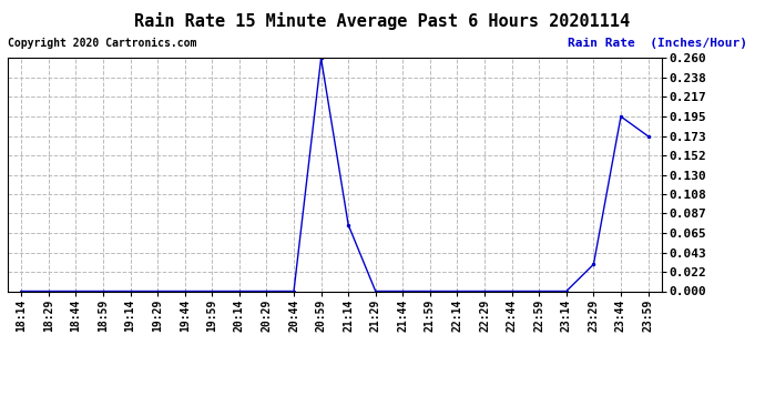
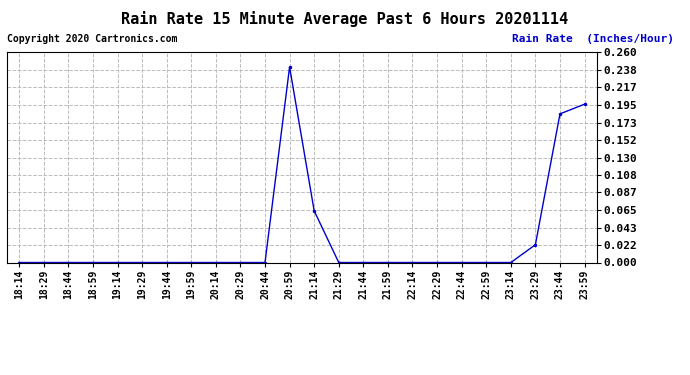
20:59: 0.260 -> 0.242
21:14: 0.074 -> 0.064
23:29: 0.030 -> 0.022
23:44: 0.195 -> 0.184
23:59: 0.173 -> 0.196
